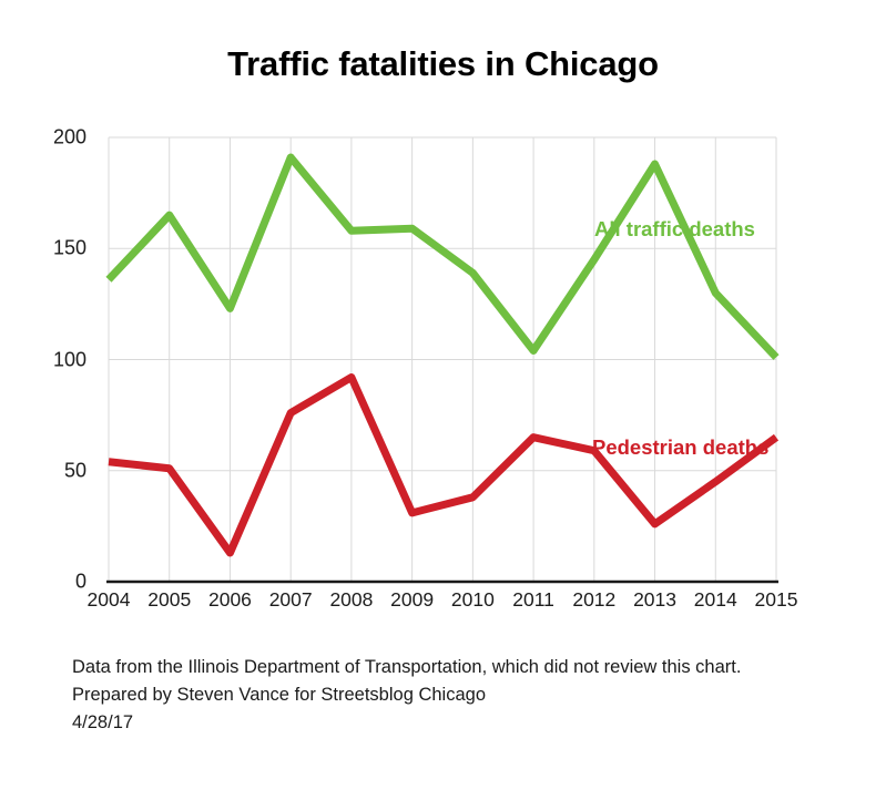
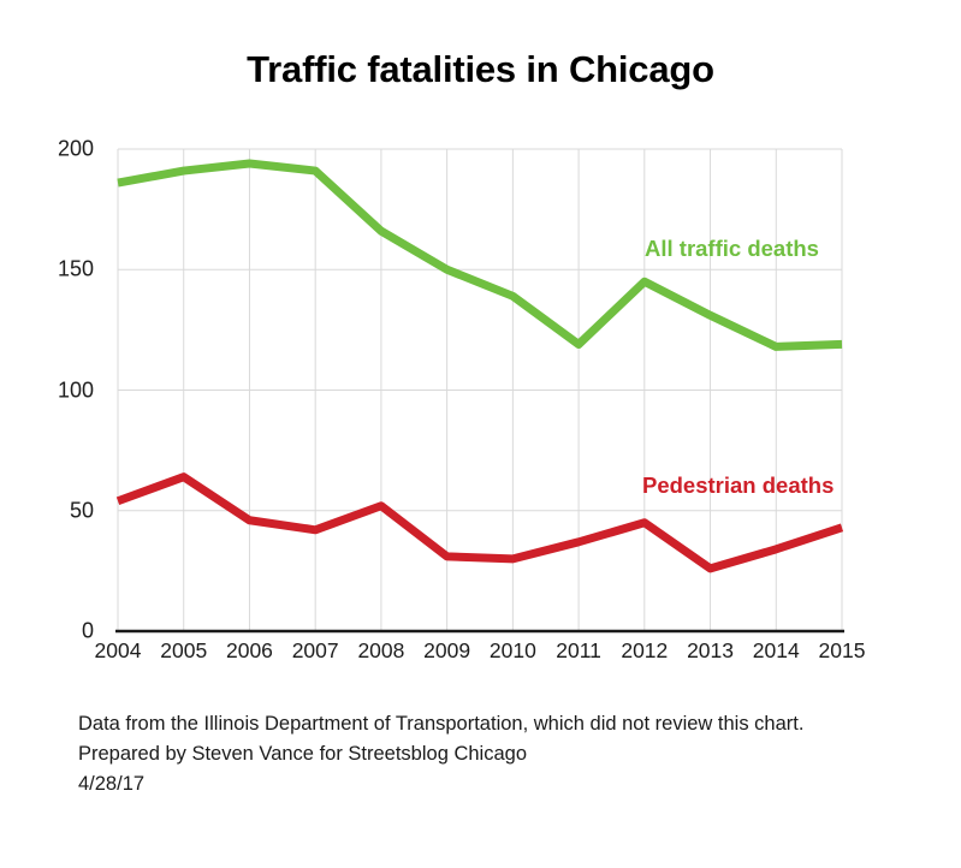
All traffic deaths/2004: 136 -> 186
All traffic deaths/2005: 165 -> 191
Pedestrian deaths/2005: 51 -> 64
All traffic deaths/2006: 123 -> 194
Pedestrian deaths/2006: 13 -> 46
Pedestrian deaths/2007: 76 -> 42
All traffic deaths/2008: 158 -> 166
Pedestrian deaths/2008: 92 -> 52
All traffic deaths/2009: 159 -> 150
Pedestrian deaths/2010: 38 -> 30
All traffic deaths/2011: 104 -> 119
Pedestrian deaths/2011: 65 -> 37
Pedestrian deaths/2012: 59 -> 45
All traffic deaths/2013: 188 -> 131
All traffic deaths/2014: 130 -> 118
Pedestrian deaths/2014: 45 -> 34
All traffic deaths/2015: 101 -> 119
Pedestrian deaths/2015: 65 -> 43
